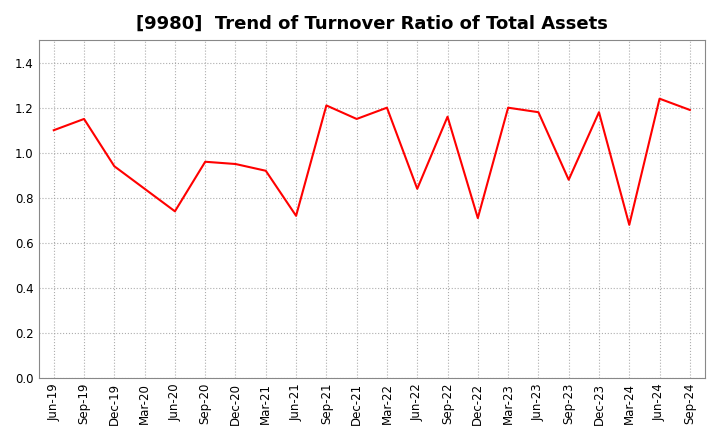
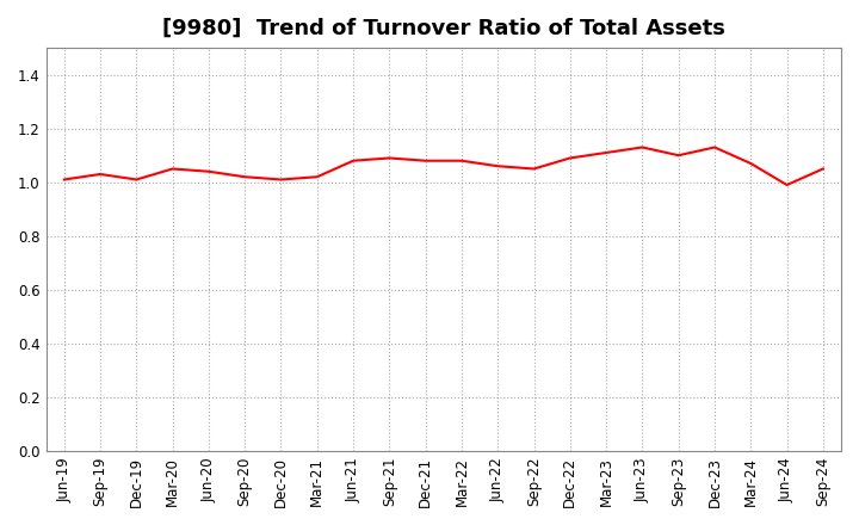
Jun-19: 1.10 -> 1.01
Sep-19: 1.15 -> 1.03
Dec-19: 0.94 -> 1.01
Mar-20: 0.84 -> 1.05
Jun-20: 0.74 -> 1.04
Sep-20: 0.96 -> 1.02
Dec-20: 0.95 -> 1.01
Mar-21: 0.92 -> 1.02
Jun-21: 0.72 -> 1.08
Sep-21: 1.21 -> 1.09
Dec-21: 1.15 -> 1.08
Mar-22: 1.20 -> 1.08
Jun-22: 0.84 -> 1.06
Sep-22: 1.16 -> 1.05
Dec-22: 0.71 -> 1.09
Mar-23: 1.20 -> 1.11
Jun-23: 1.18 -> 1.13
Sep-23: 0.88 -> 1.10
Dec-23: 1.18 -> 1.13
Mar-24: 0.68 -> 1.07
Jun-24: 1.24 -> 0.99
Sep-24: 1.19 -> 1.05
